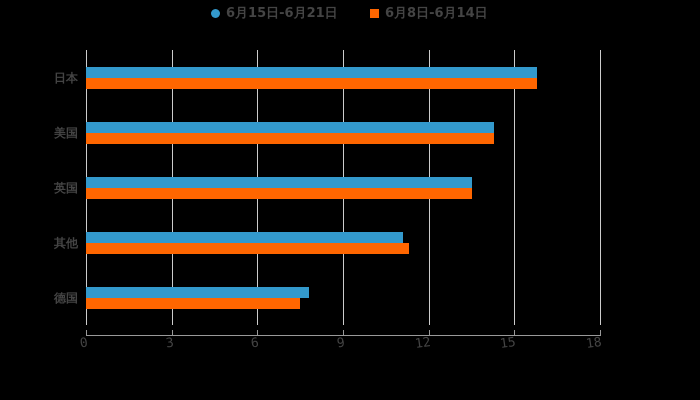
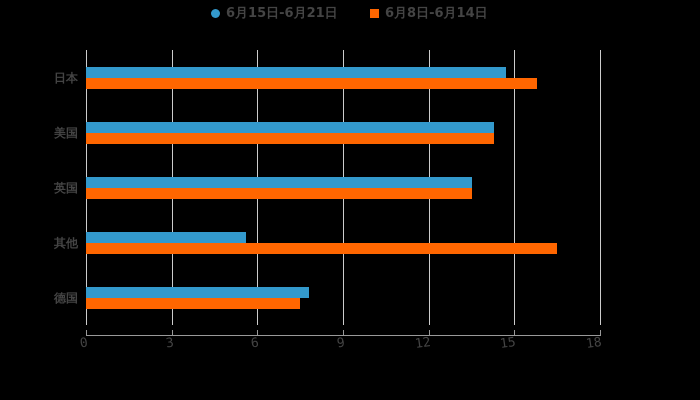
6月15日-6月21日/日本: 15.8 -> 14.7
6月15日-6月21日/其他: 11.1 -> 5.6
6月8日-6月14日/其他: 11.3 -> 16.5
